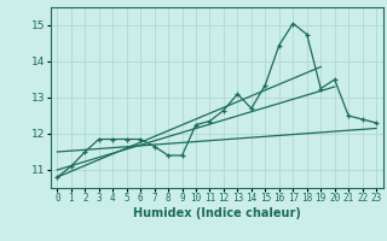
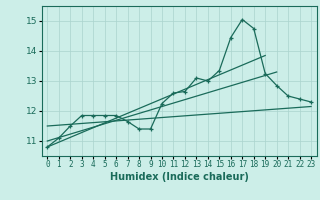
11: 12.35 -> 12.60
14: 12.70 -> 13.00
20: 13.50 -> 12.85
